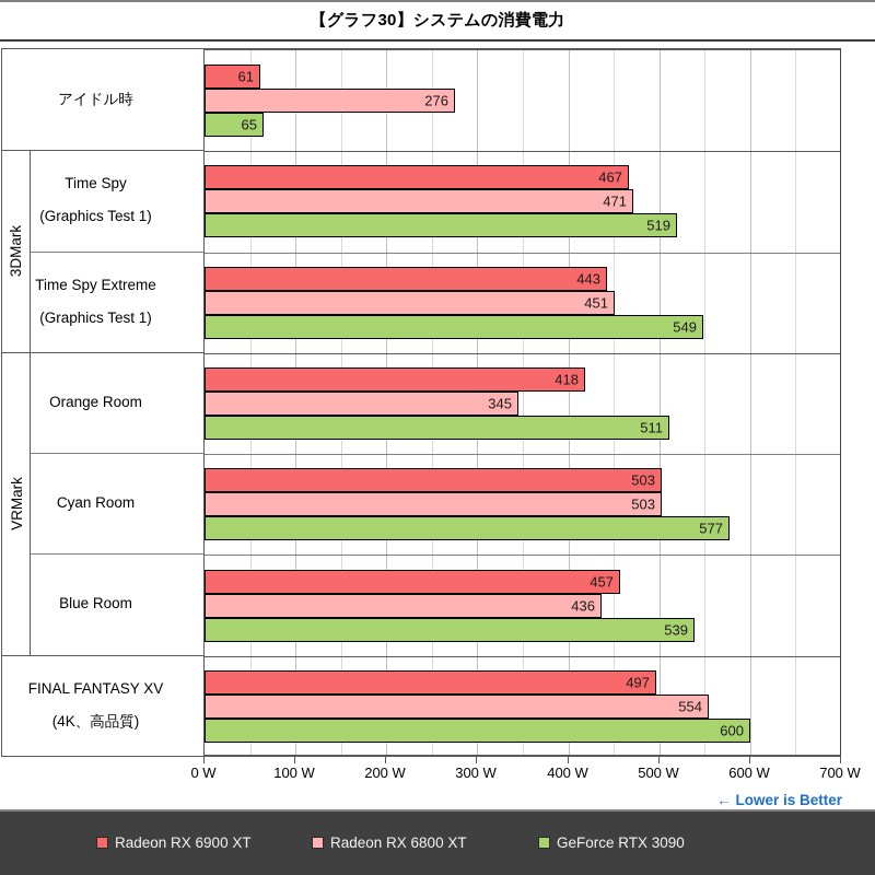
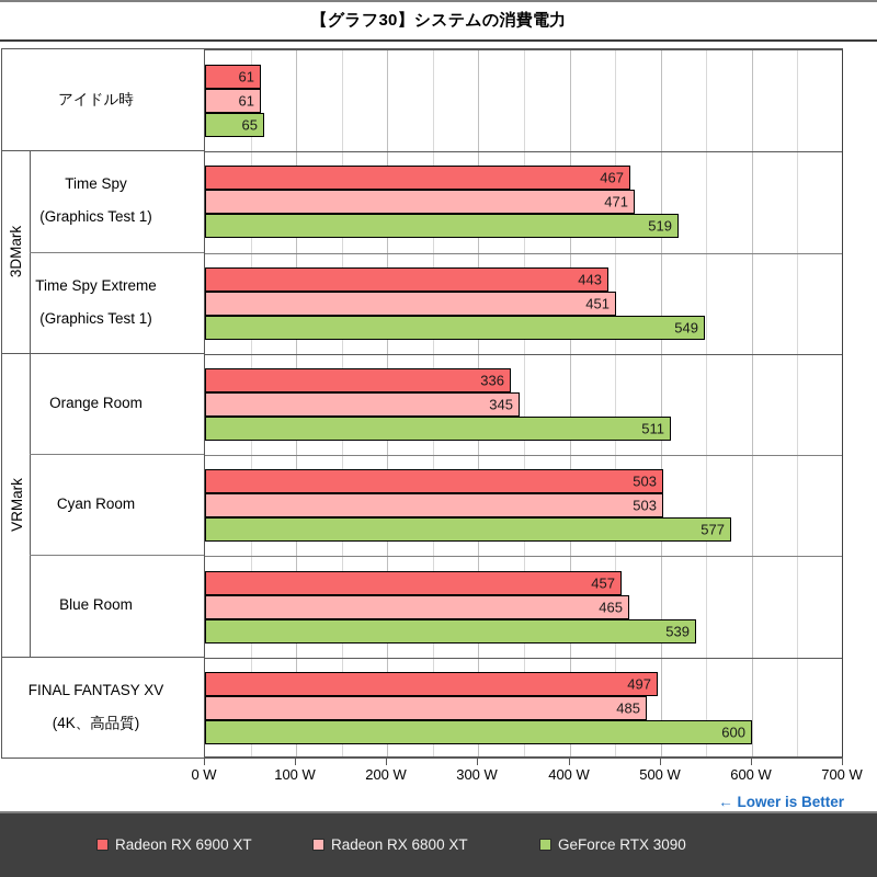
Radeon RX 6800 XT/アイドル時: 276 -> 61
Radeon RX 6900 XT/Orange Room: 418 -> 336
Radeon RX 6800 XT/Blue Room: 436 -> 465
Radeon RX 6800 XT/FINAL FANTASY XV (4K、高品質): 554 -> 485
